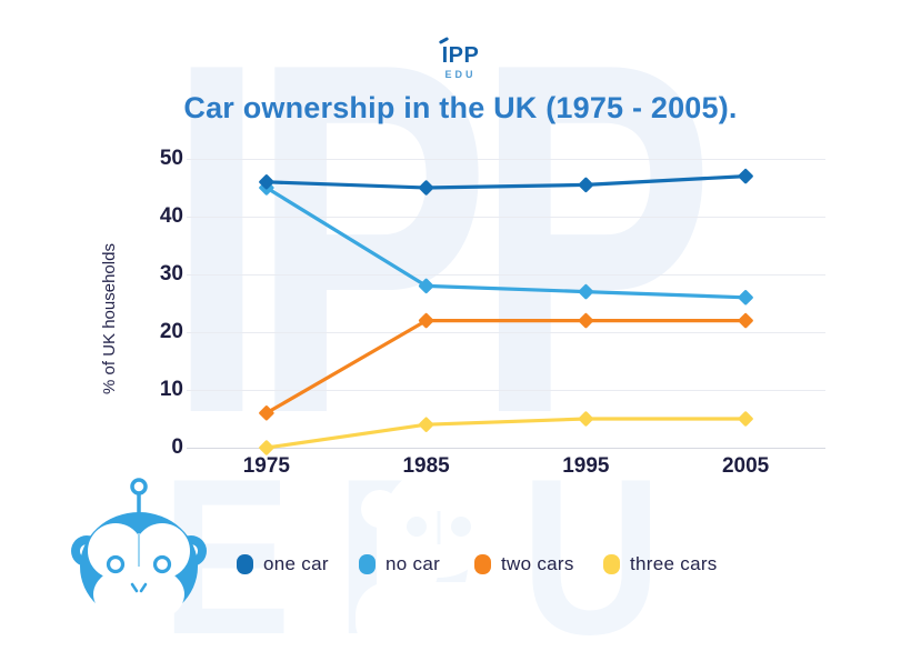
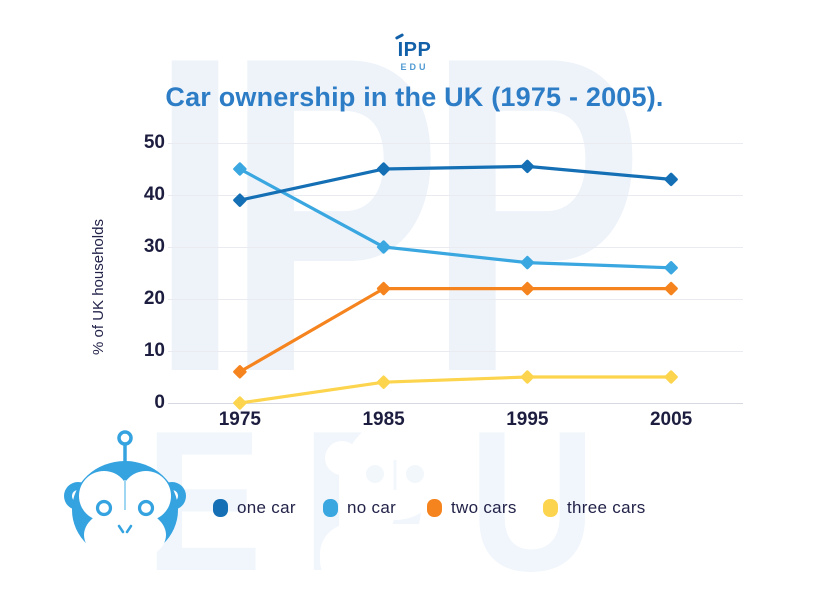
one car/1975: 46 -> 39
no car/1985: 28 -> 30
one car/2005: 47 -> 43
